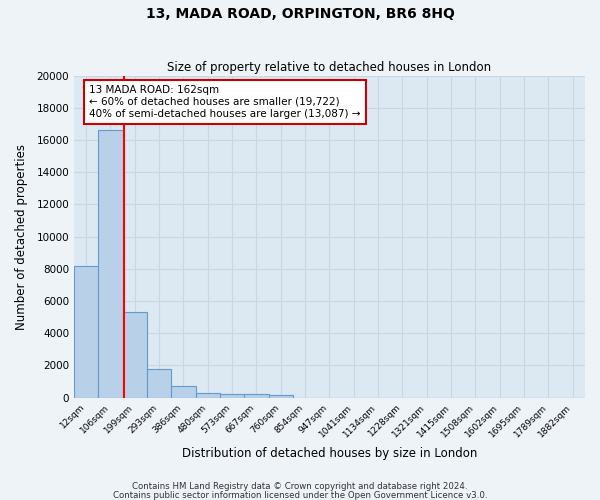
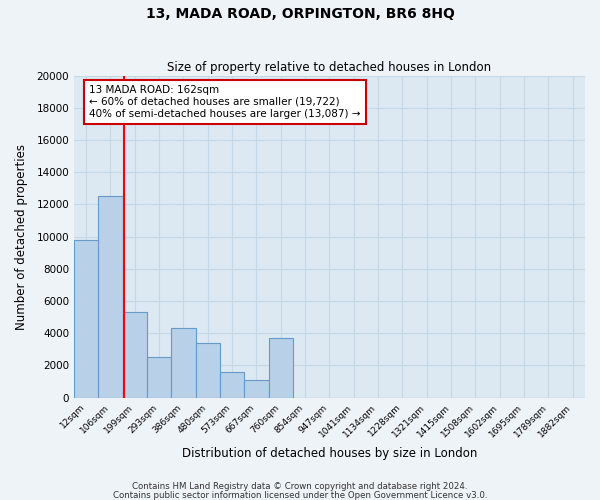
12sqm: 8200 -> 9800
106sqm: 16600 -> 12500
293sqm: 1800 -> 2500
386sqm: 800 -> 4300
480sqm: 300 -> 3400
573sqm: 200 -> 1600
667sqm: 200 -> 1100
760sqm: 200 -> 3700
